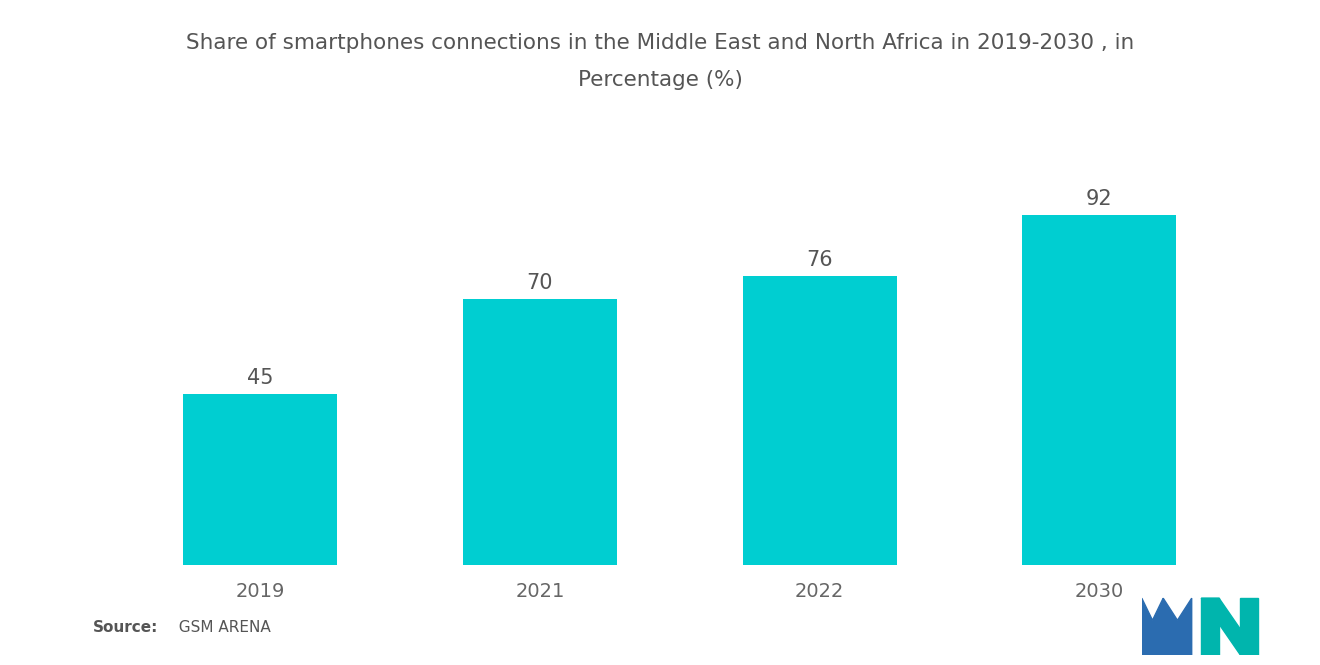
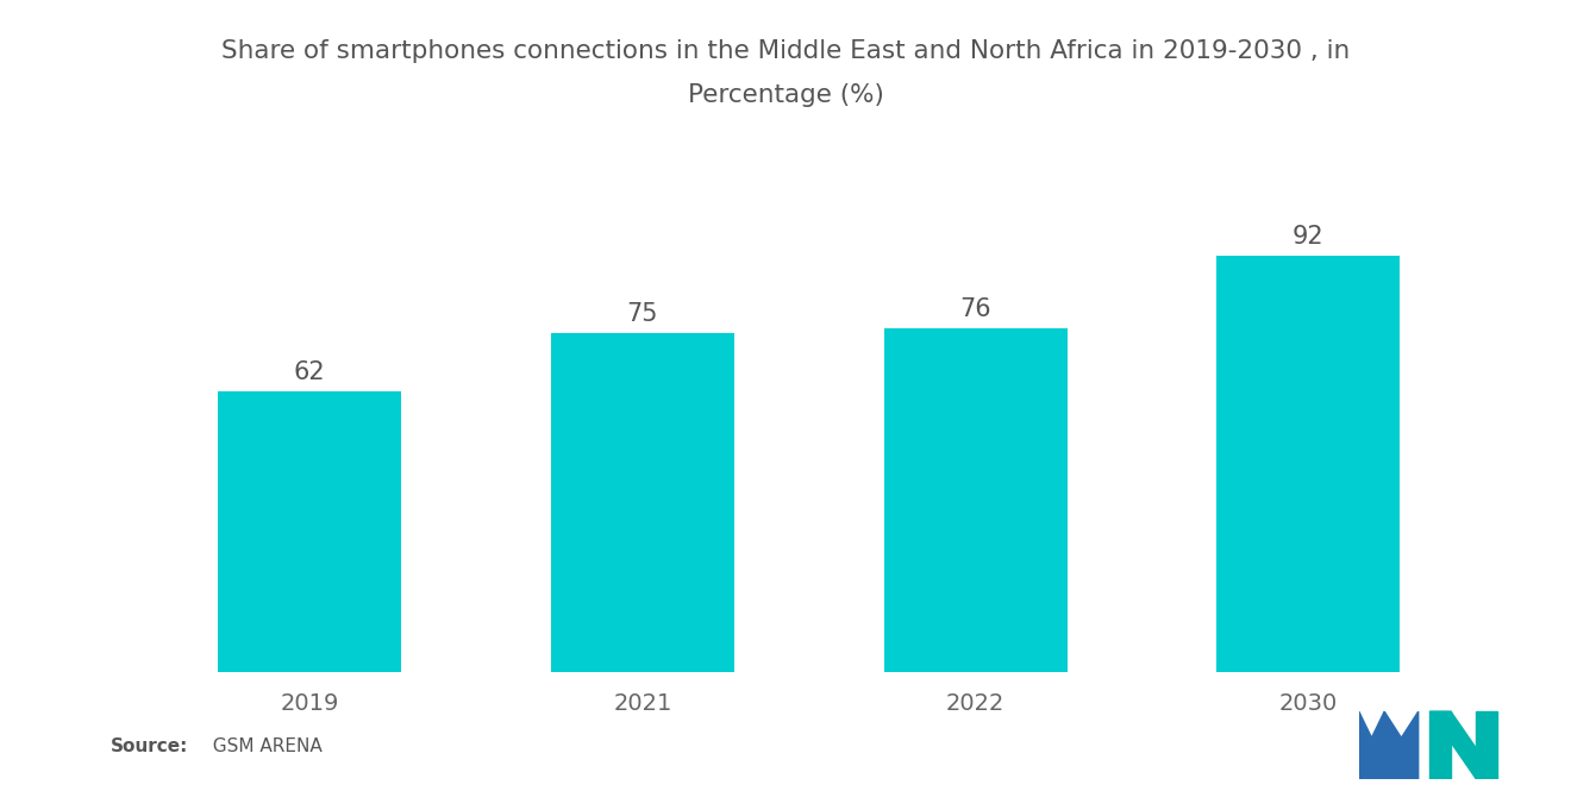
2019: 45 -> 62
2021: 70 -> 75
